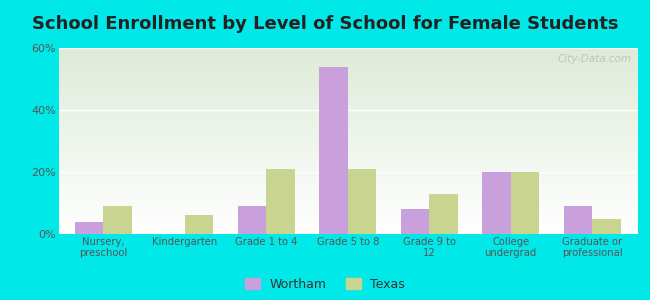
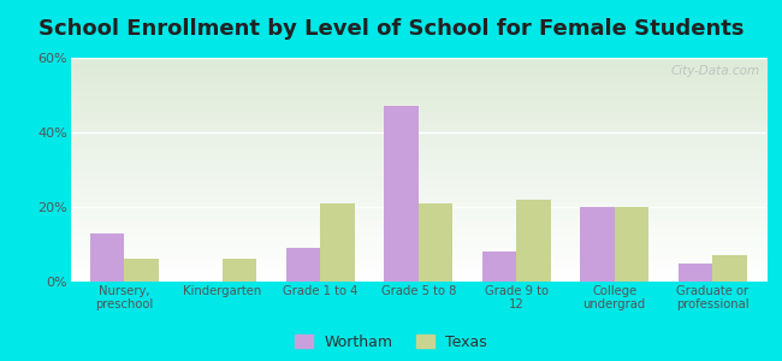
Wortham/Nursery, preschool: 4% -> 13%
Texas/Nursery, preschool: 9% -> 6%
Wortham/Grade 5 to 8: 54% -> 47%
Texas/Grade 9 to 12: 13% -> 22%
Wortham/Graduate or professional: 9% -> 5%
Texas/Graduate or professional: 5% -> 7%
